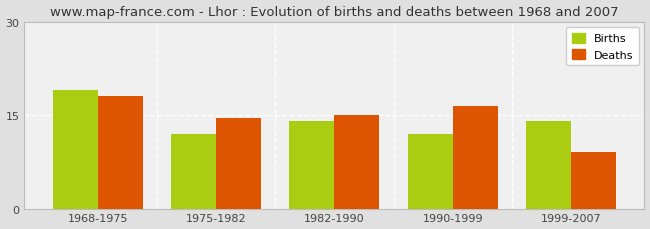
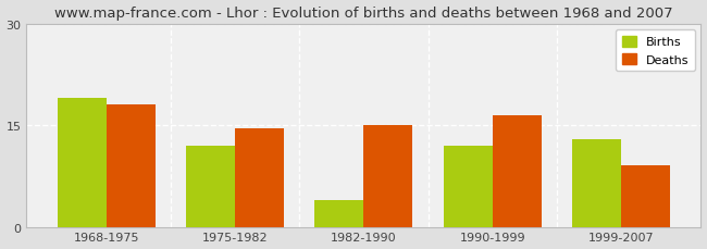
Births/1982-1990: 14 -> 4
Births/1999-2007: 14 -> 13
